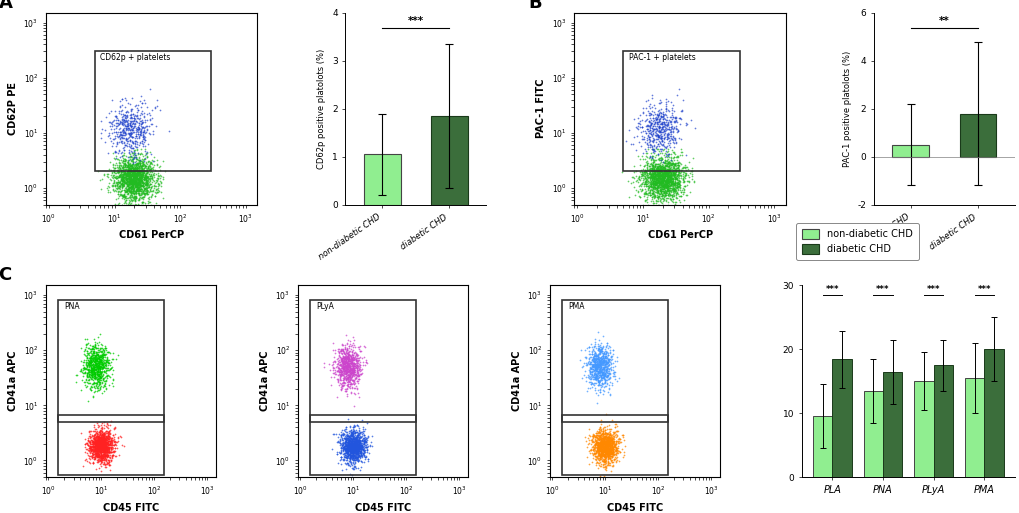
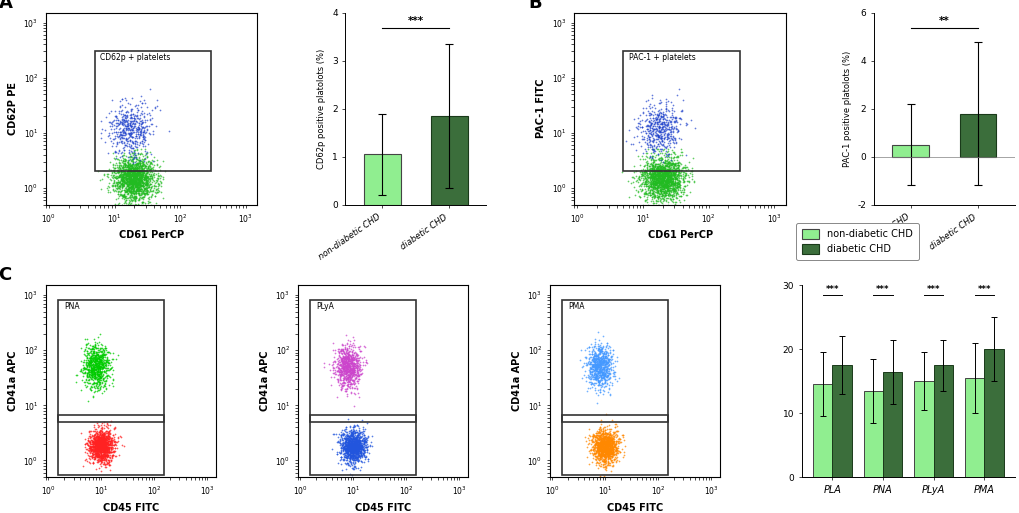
non-diabetic CHD/PLA: 9.6 -> 14.5
diabetic CHD/PLA: 18.4 -> 17.5
